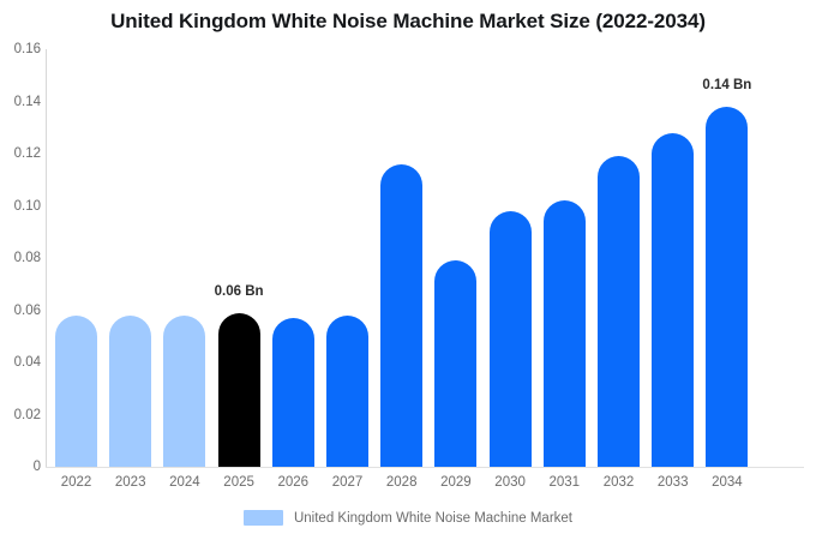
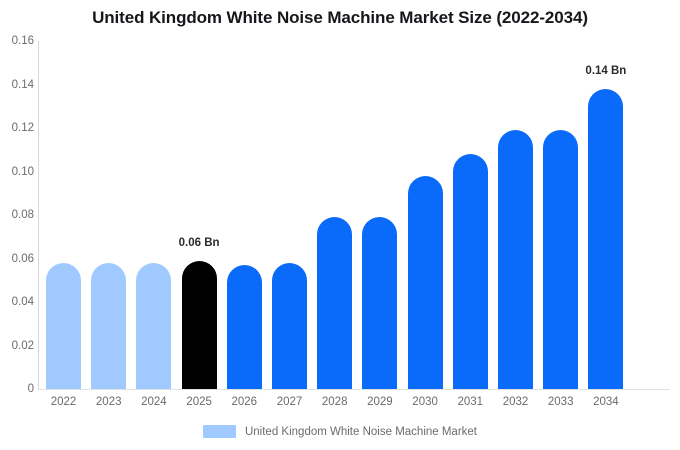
2028: 0.116 -> 0.079
2031: 0.102 -> 0.108
2033: 0.128 -> 0.119
